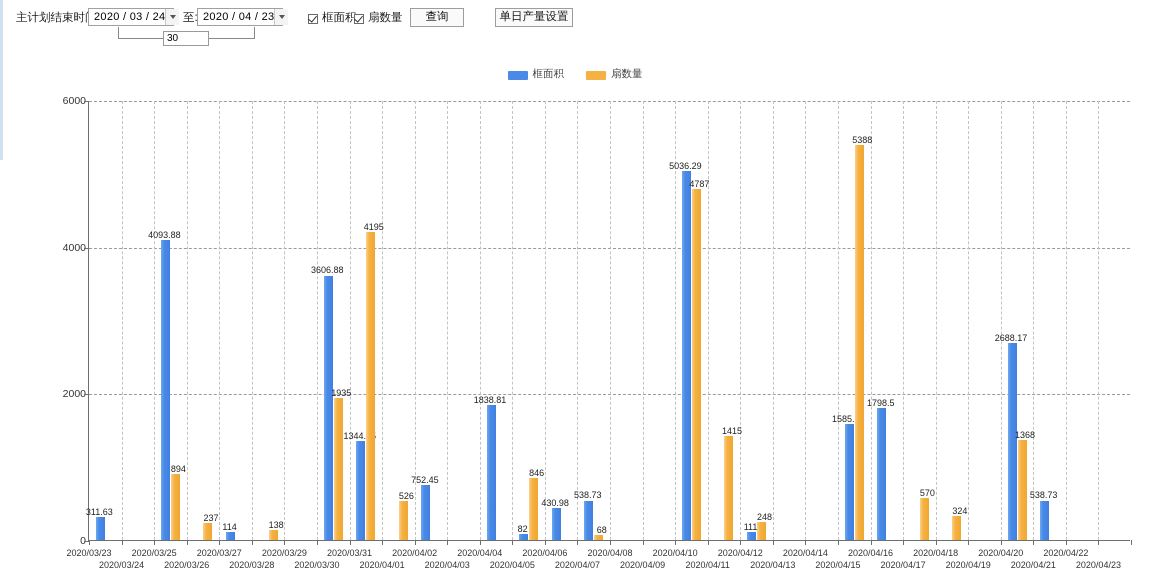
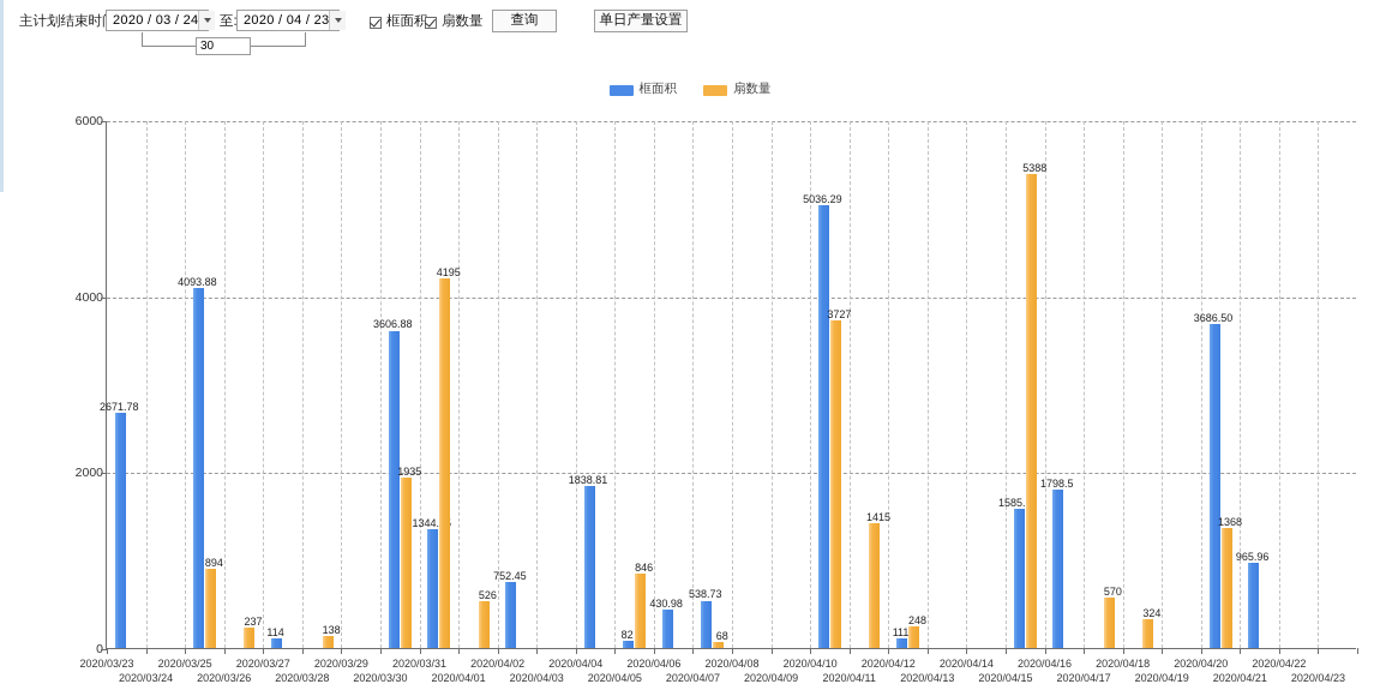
框面积/2020/03/23: 311.63 -> 2671.78
扇数量/2020/04/10: 4787 -> 3727
框面积/2020/04/20: 2688.17 -> 3686.50
框面积/2020/04/21: 538.73 -> 965.96
